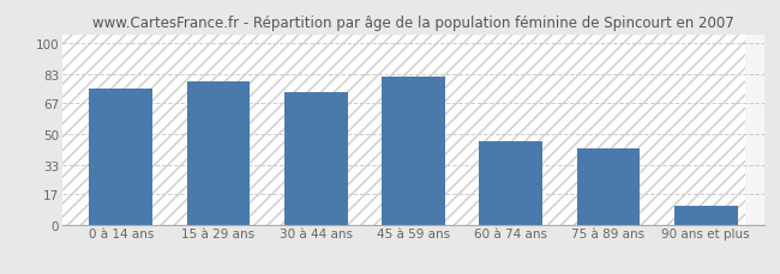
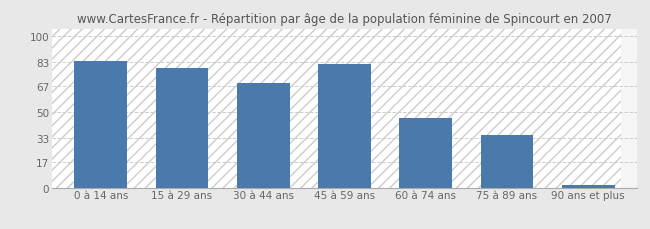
0 à 14 ans: 75 -> 84
30 à 44 ans: 73 -> 69
75 à 89 ans: 42 -> 35
90 ans et plus: 10 -> 2
